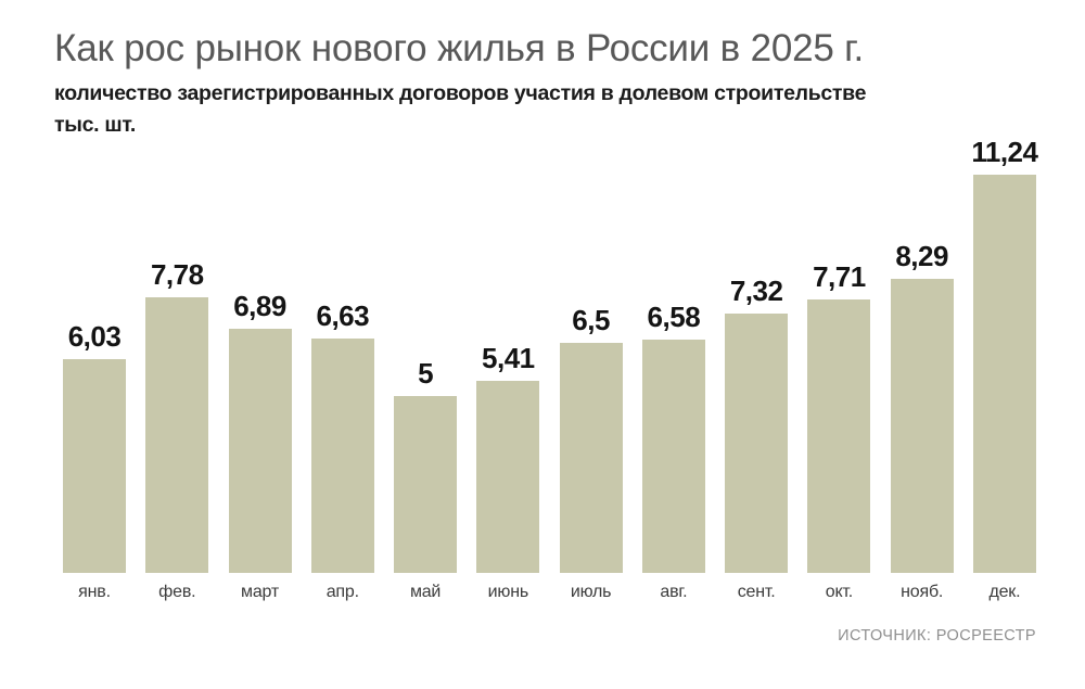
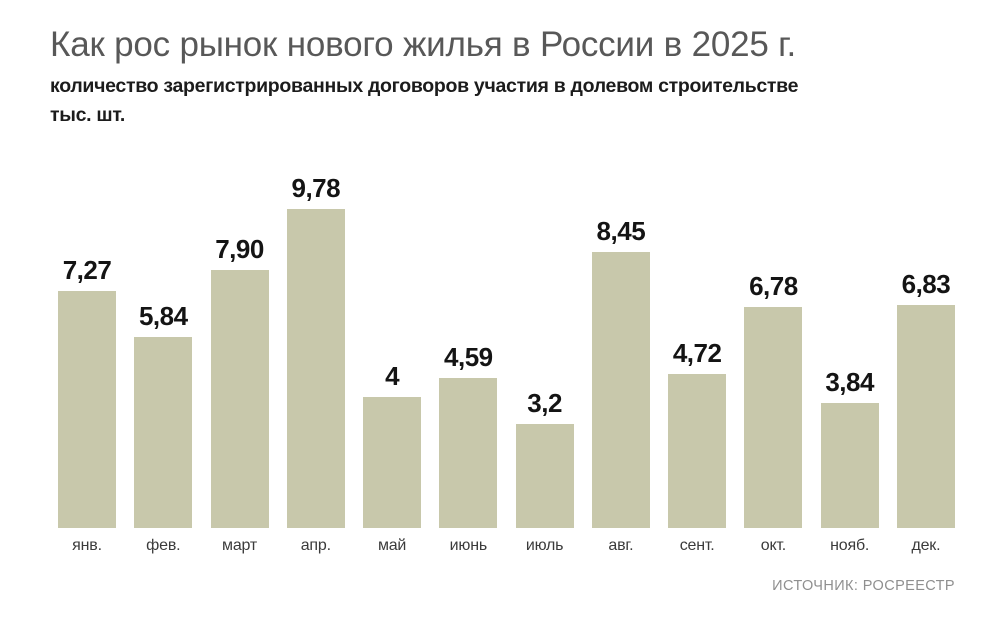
янв.: 6,03 -> 7,27
фев.: 7,78 -> 5,84
март: 6,89 -> 7,90
апр.: 6,63 -> 9,78
май: 5 -> 4
июнь: 5,41 -> 4,59
июль: 6,5 -> 3,2
авг.: 6,58 -> 8,45
сент.: 7,32 -> 4,72
окт.: 7,71 -> 6,78
нояб.: 8,29 -> 3,84
дек.: 11,24 -> 6,83
